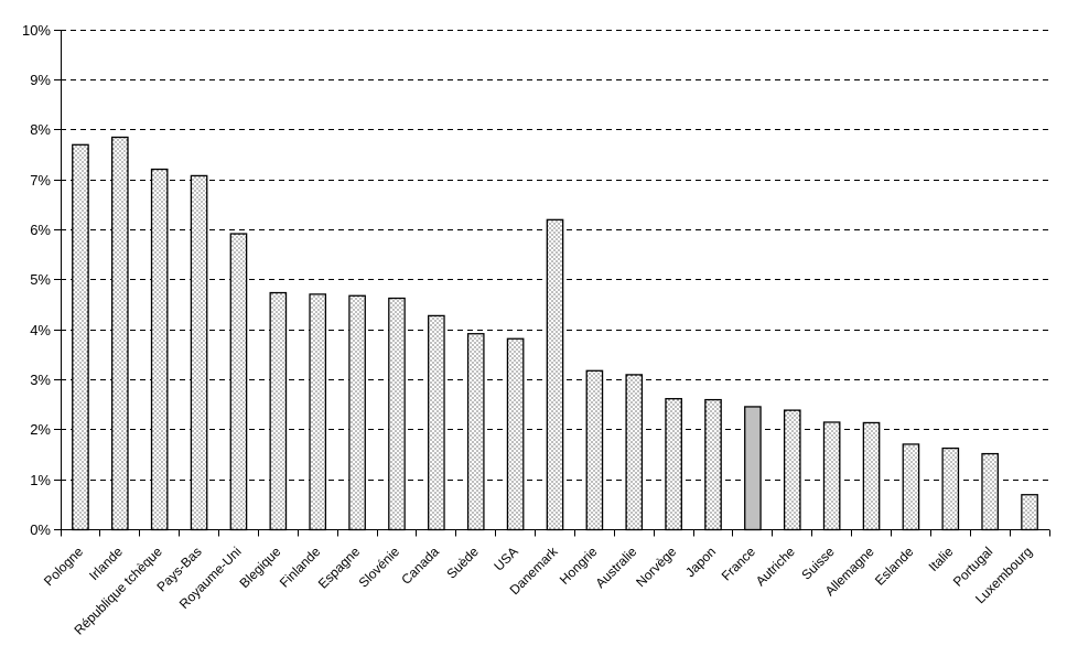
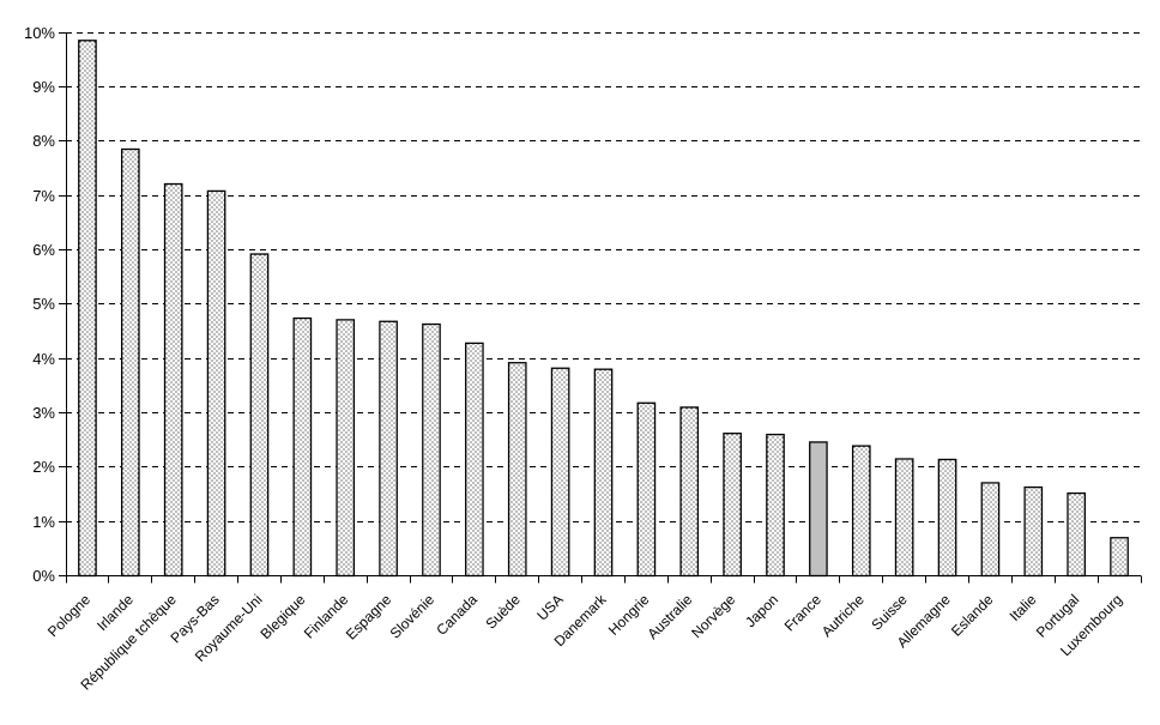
Pologne: 7.7% -> 9.8%
Danemark: 6.2% -> 3.8%
